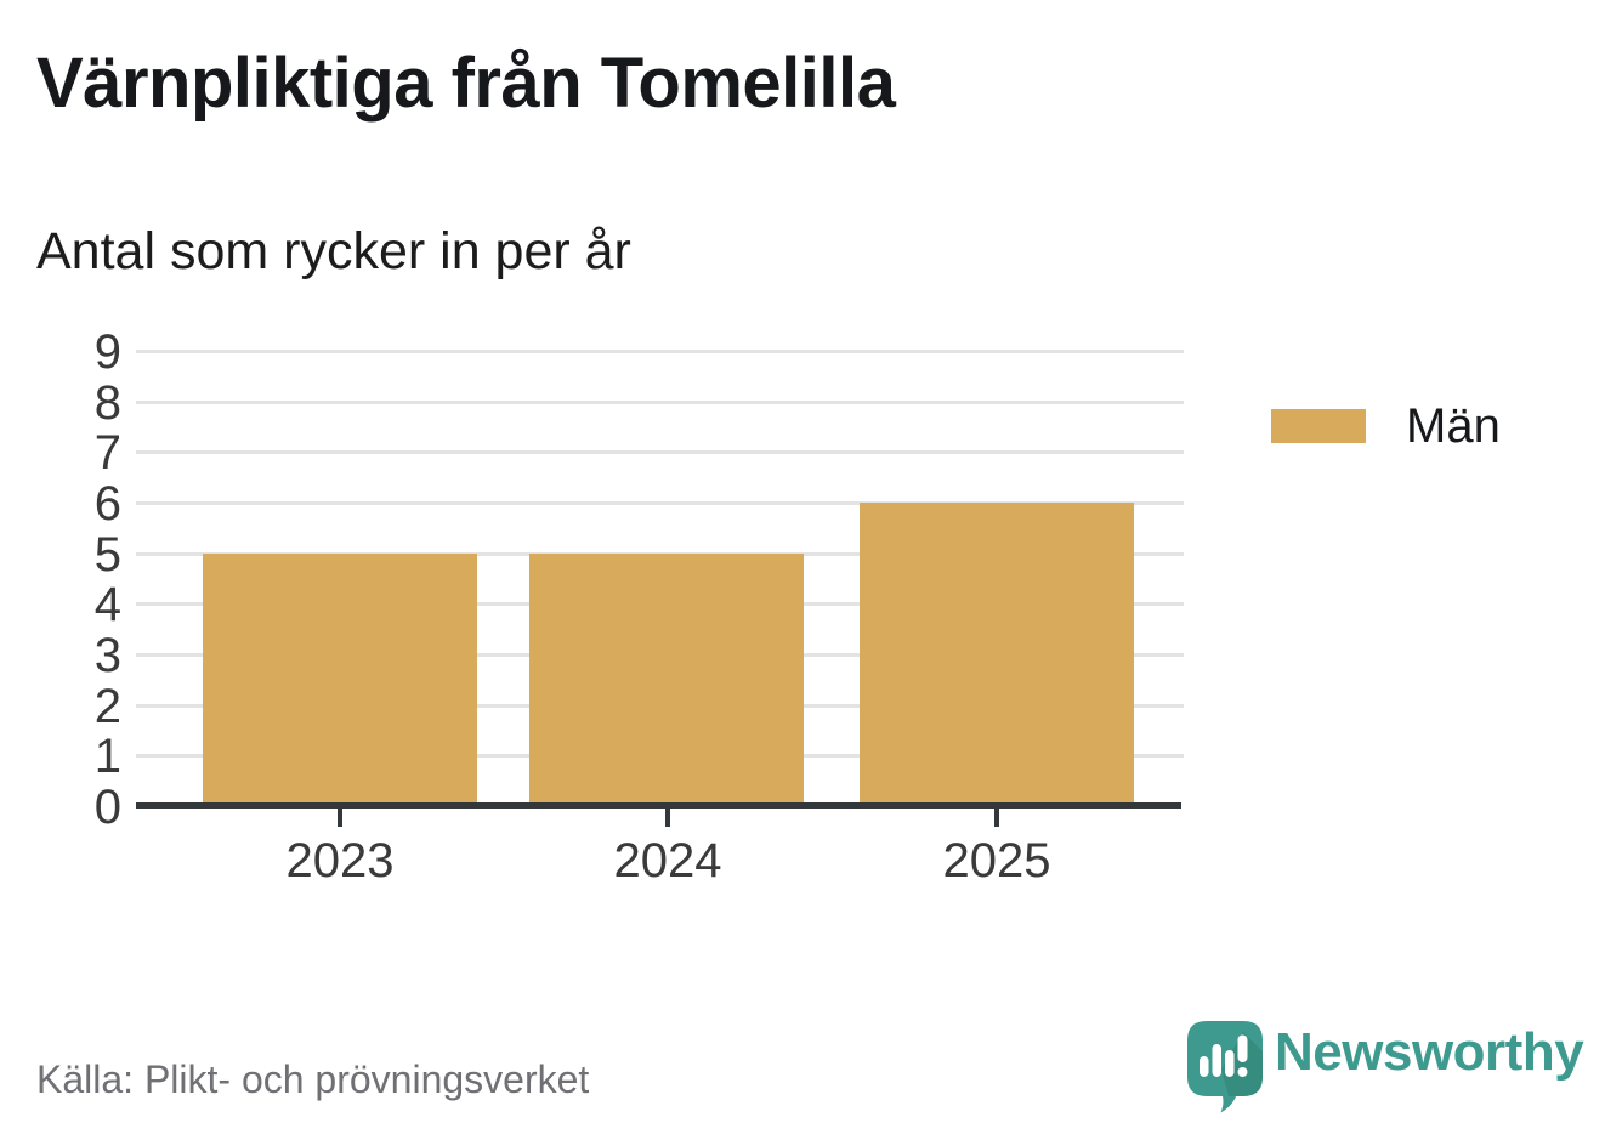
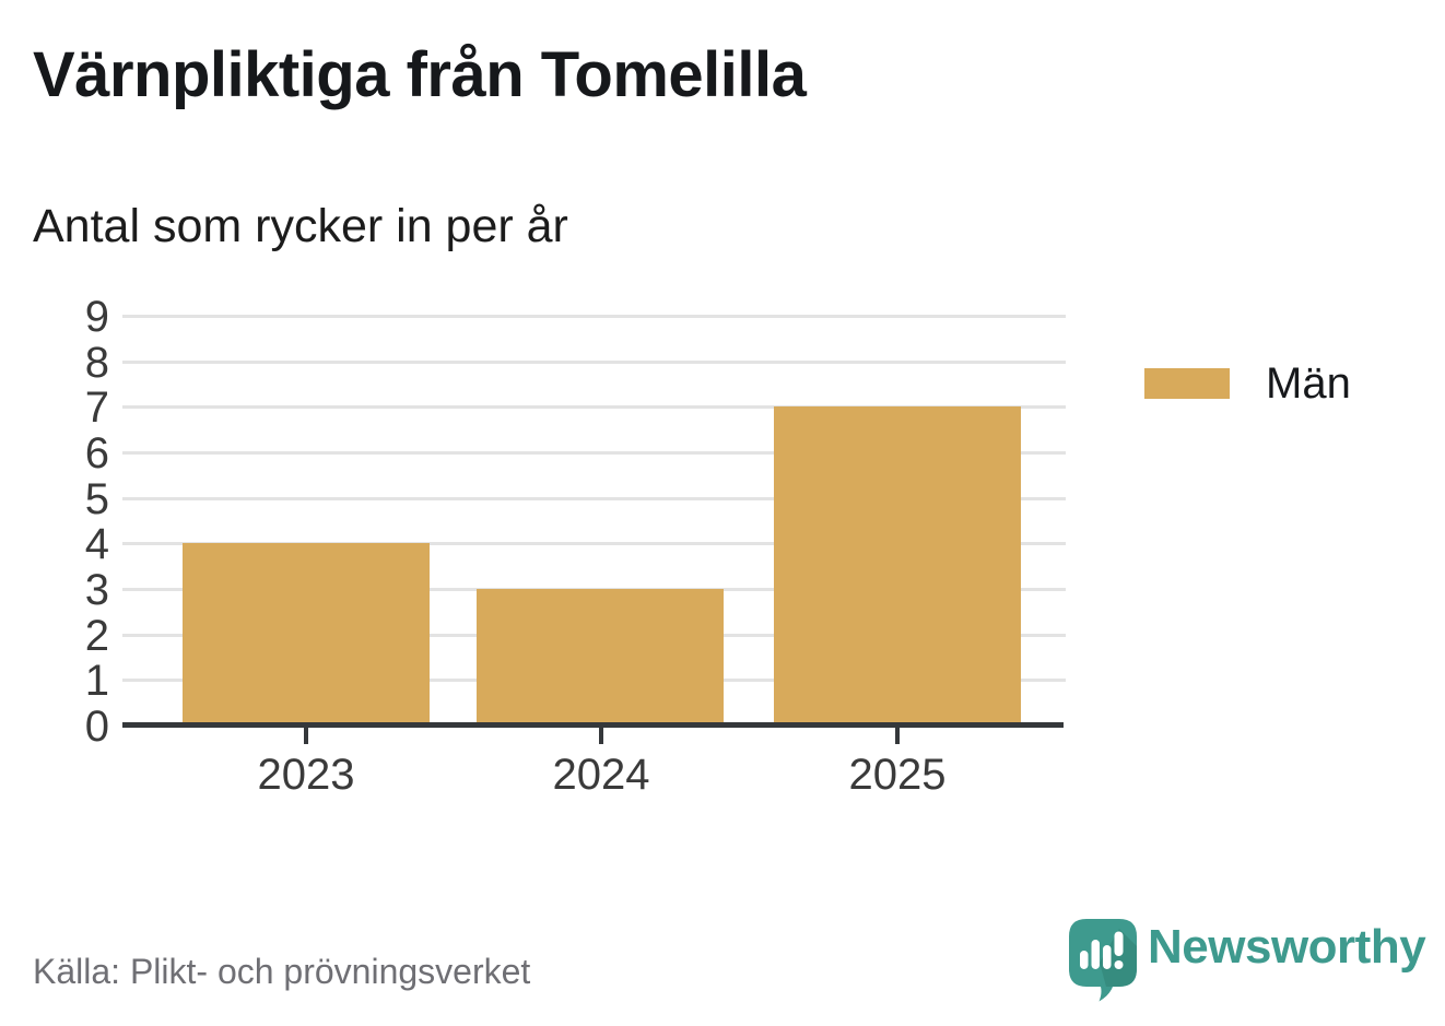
2023: 5 -> 4
2024: 5 -> 3
2025: 6 -> 7
